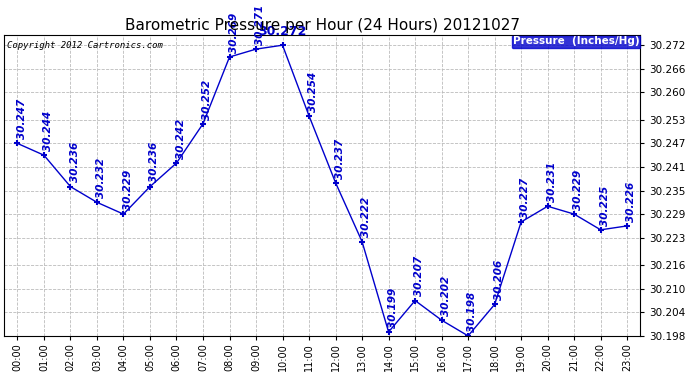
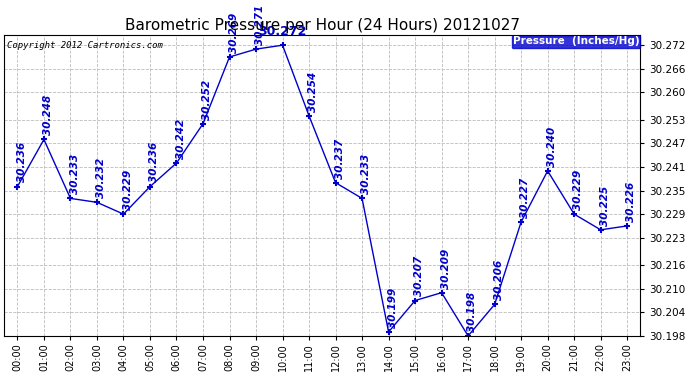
00:00: 30.247 -> 30.236
01:00: 30.244 -> 30.248
02:00: 30.236 -> 30.233
13:00: 30.222 -> 30.233
16:00: 30.202 -> 30.209
20:00: 30.231 -> 30.240
